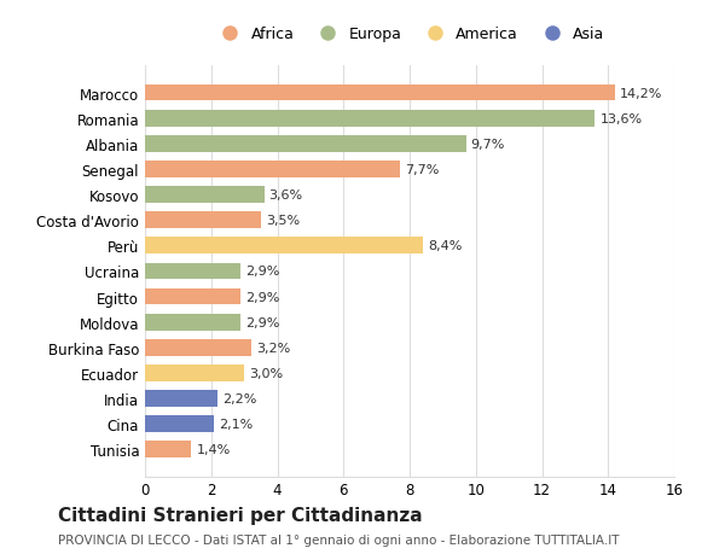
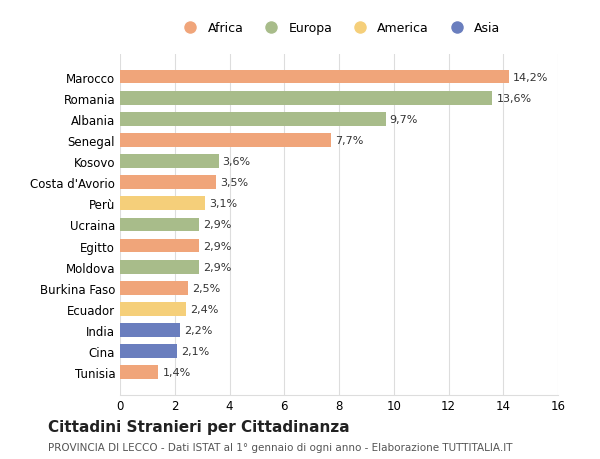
Perù: 8,4% -> 3,1%
Burkina Faso: 3,2% -> 2,5%
Ecuador: 3,0% -> 2,4%
